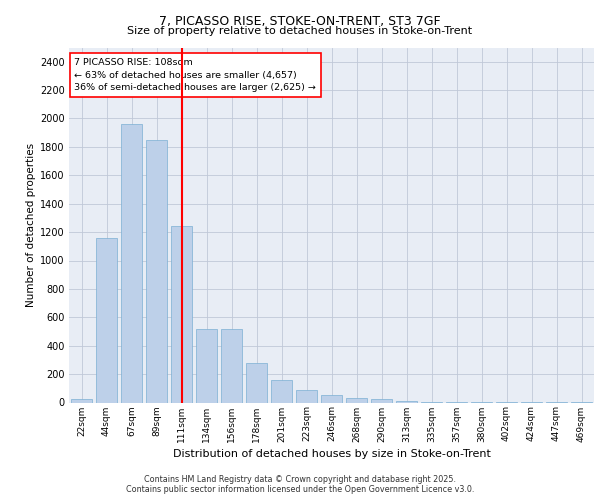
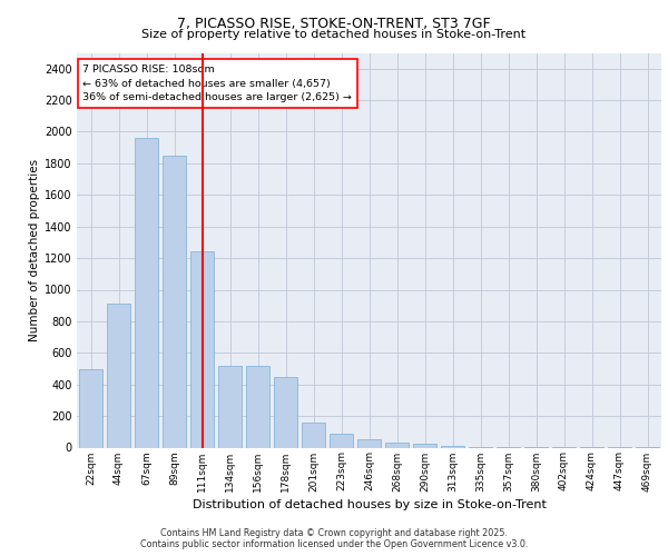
22sqm: 20 -> 500
44sqm: 1160 -> 910
178sqm: 280 -> 450
